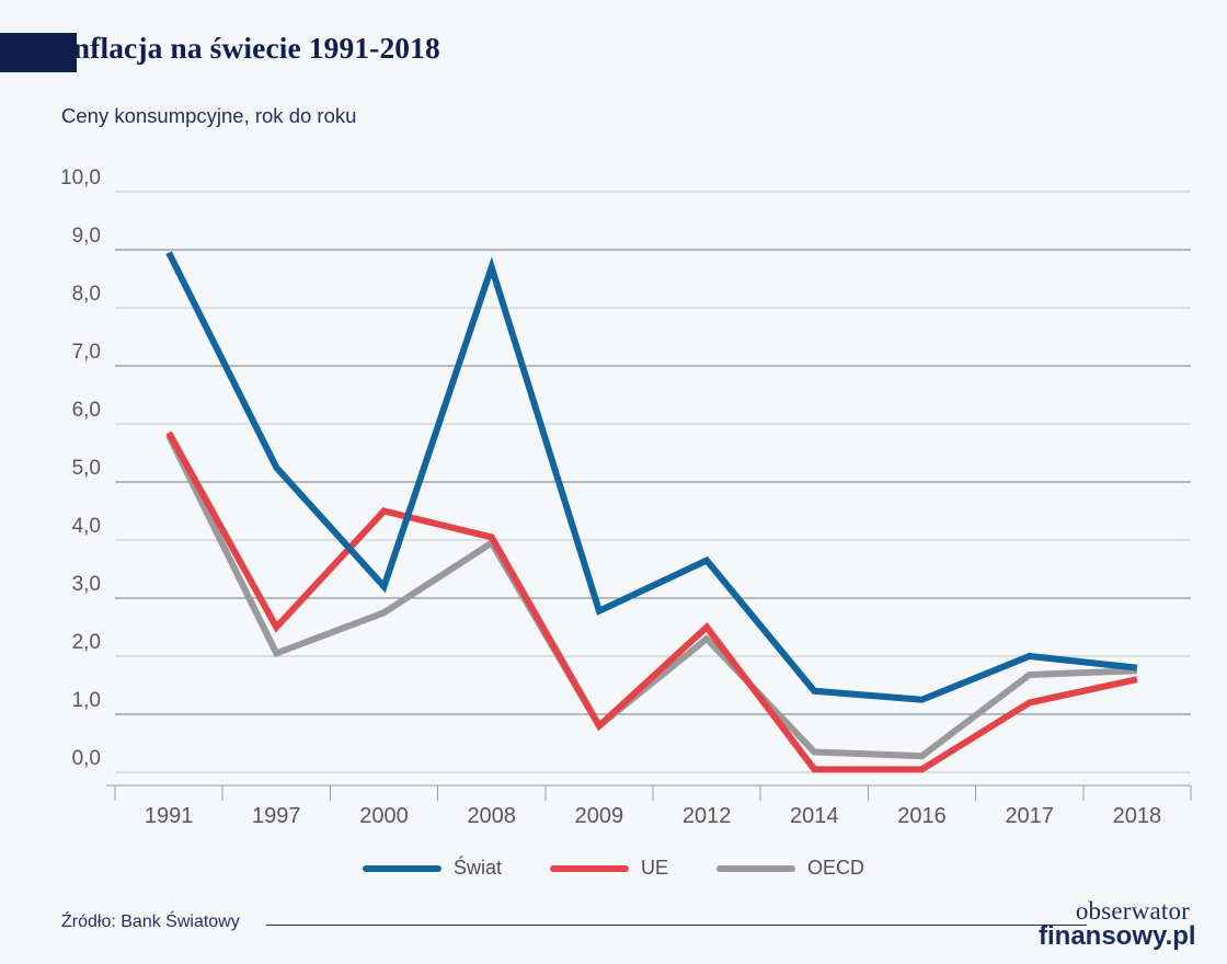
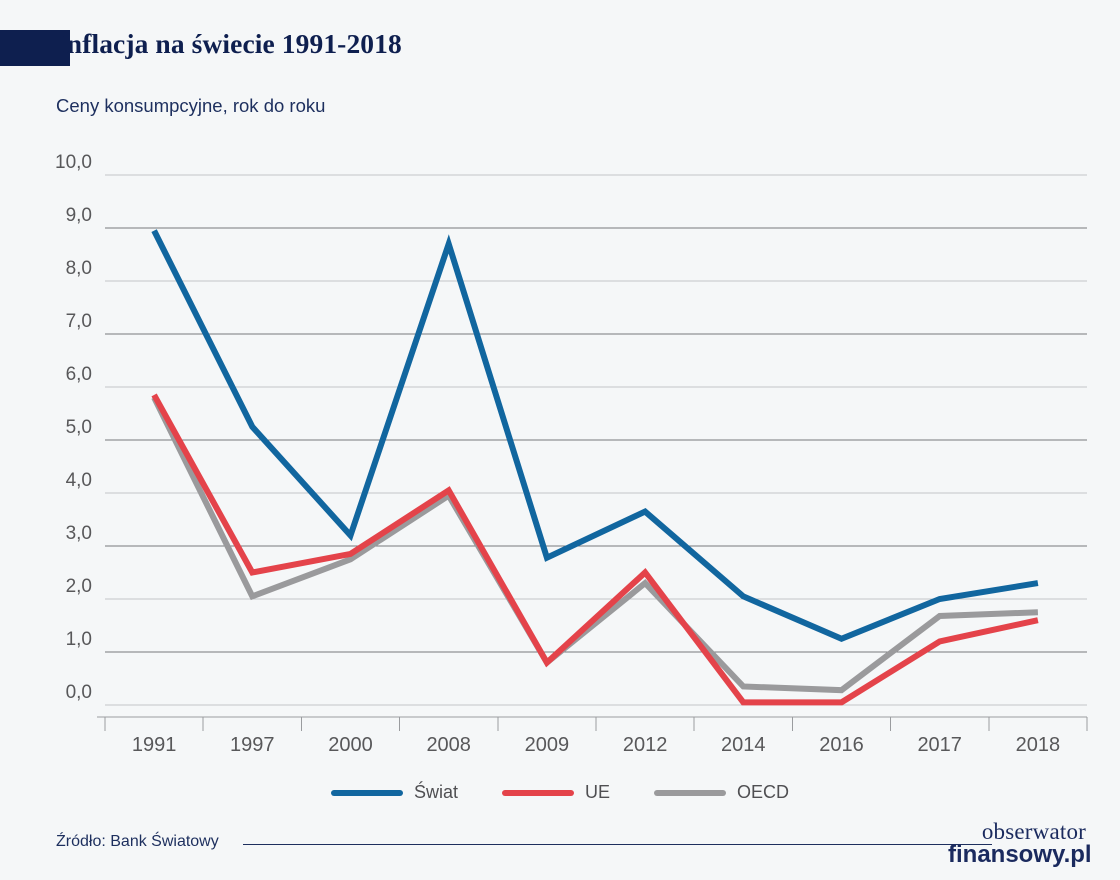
UE/2000: 4,5 -> 2,9
Świat/2014: 1,4 -> 2,0
Świat/2018: 1,8 -> 2,3
